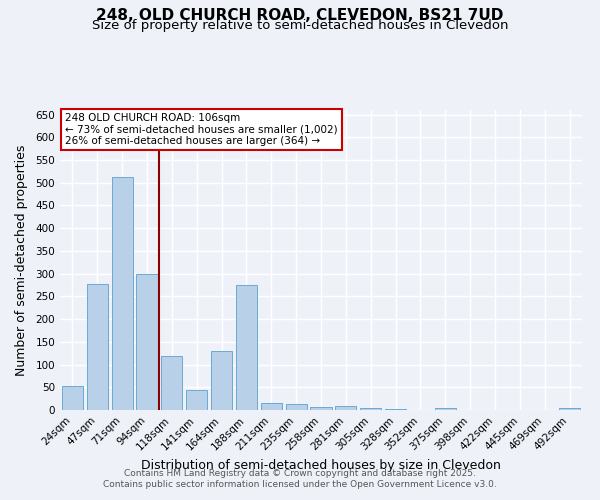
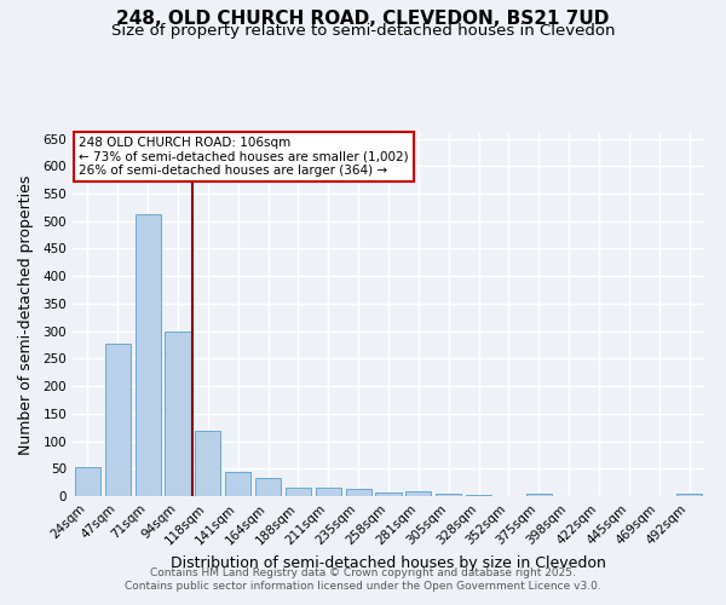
164sqm: 130 -> 32
188sqm: 275 -> 16
